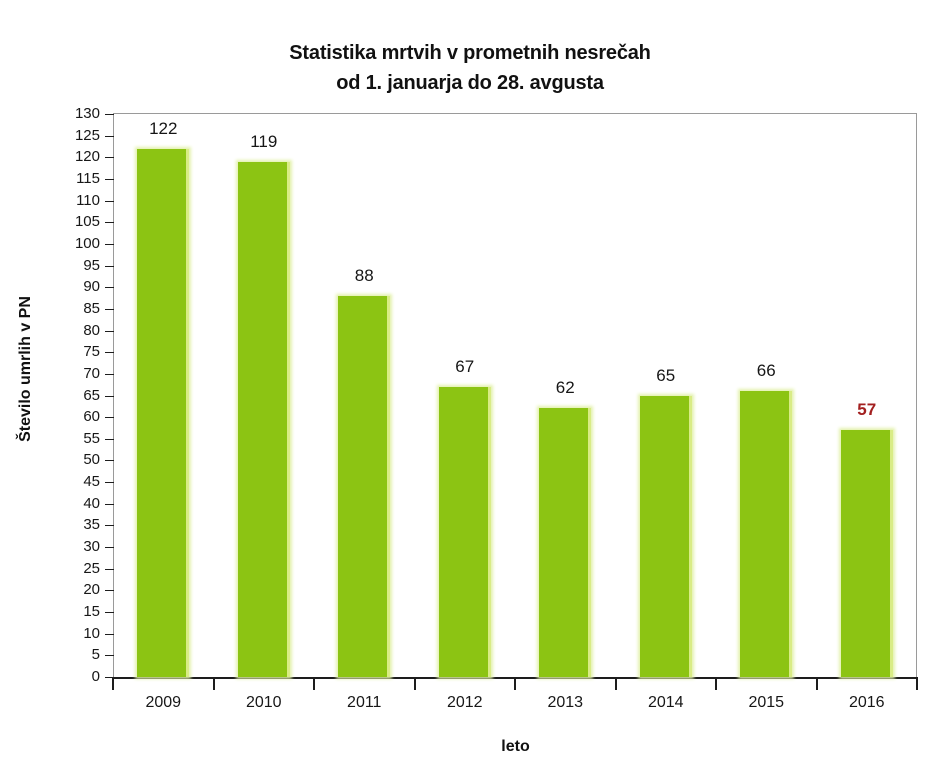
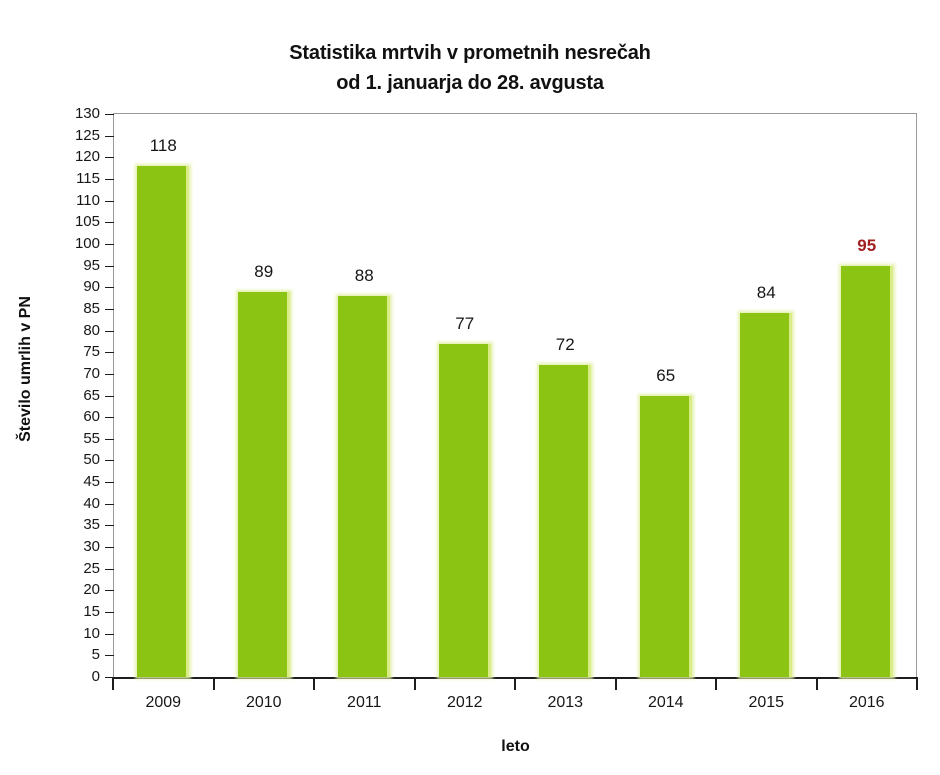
2009: 122 -> 118
2010: 119 -> 89
2012: 67 -> 77
2013: 62 -> 72
2015: 66 -> 84
2016: 57 -> 95
